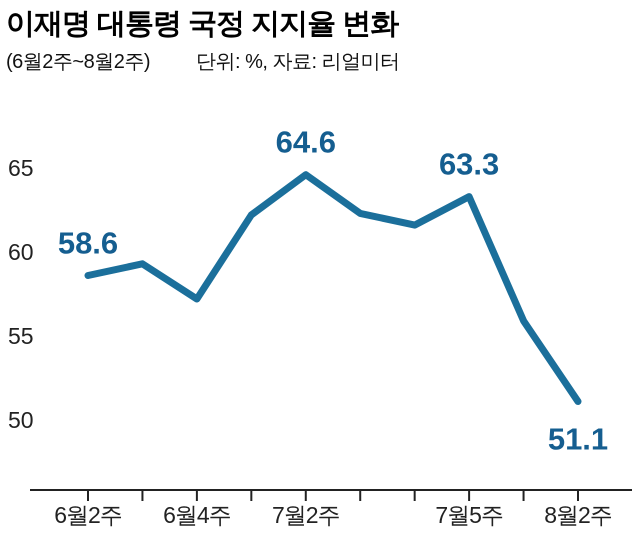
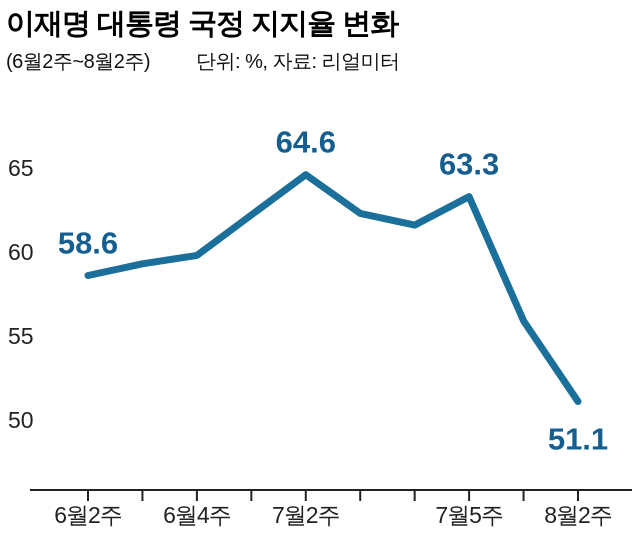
6월4주: 57.2 -> 59.8
